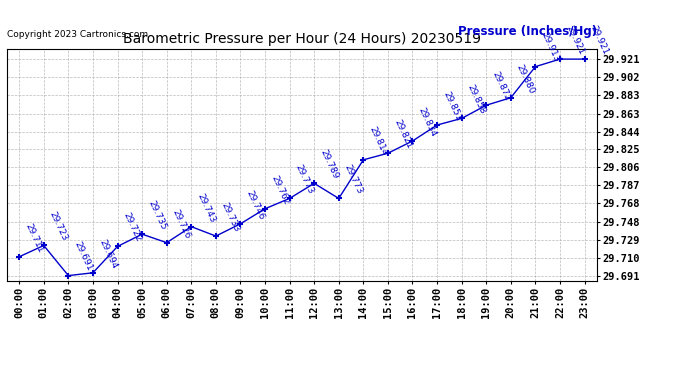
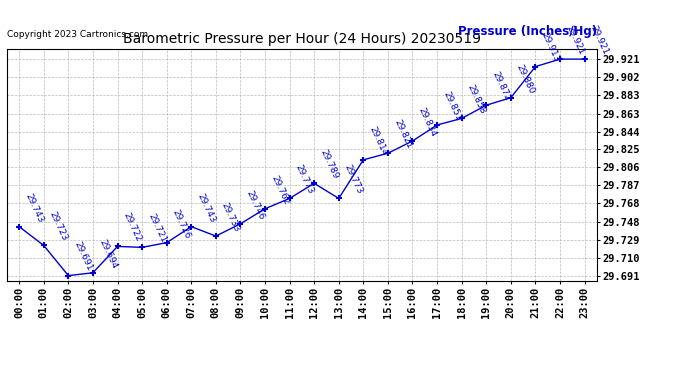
00:00: 29.711 -> 29.743
05:00: 29.735 -> 29.721
